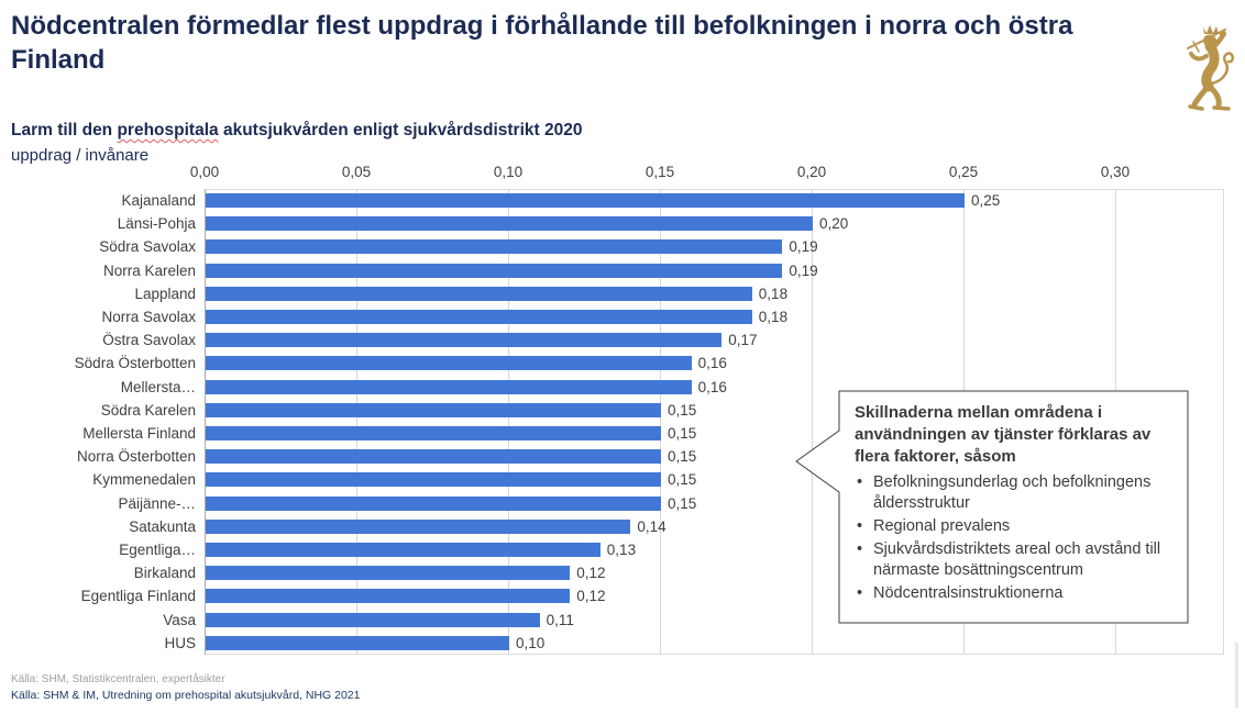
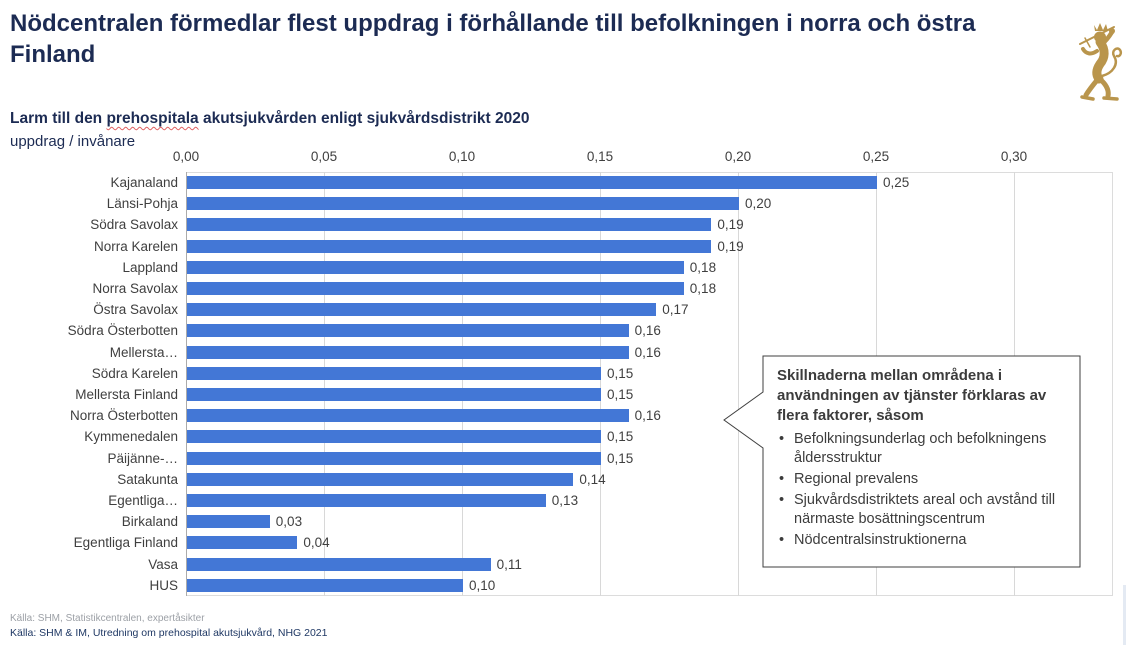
Norra Österbotten: 0,15 -> 0,16
Birkaland: 0,12 -> 0,03
Egentliga Finland: 0,12 -> 0,04
